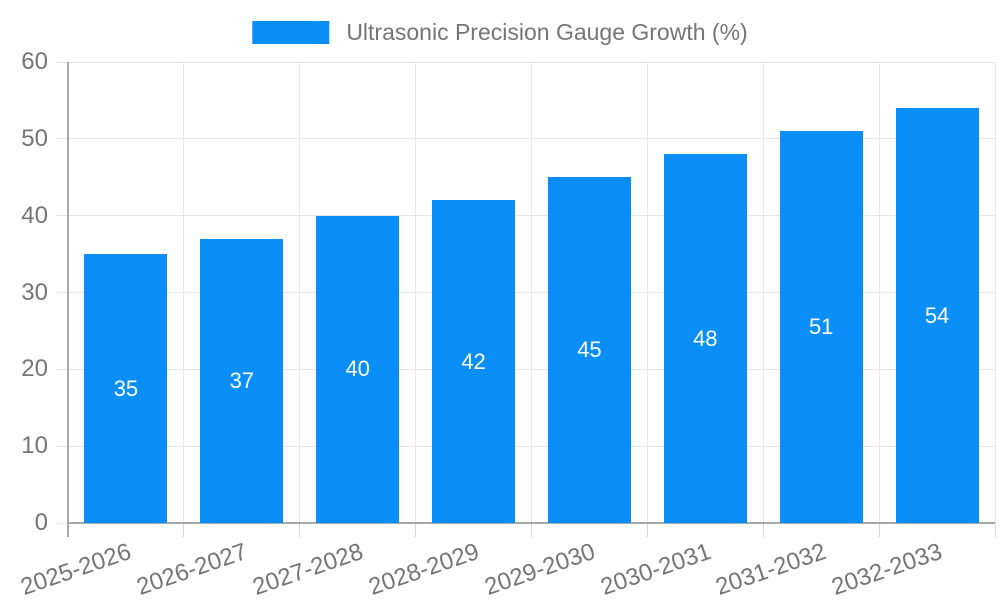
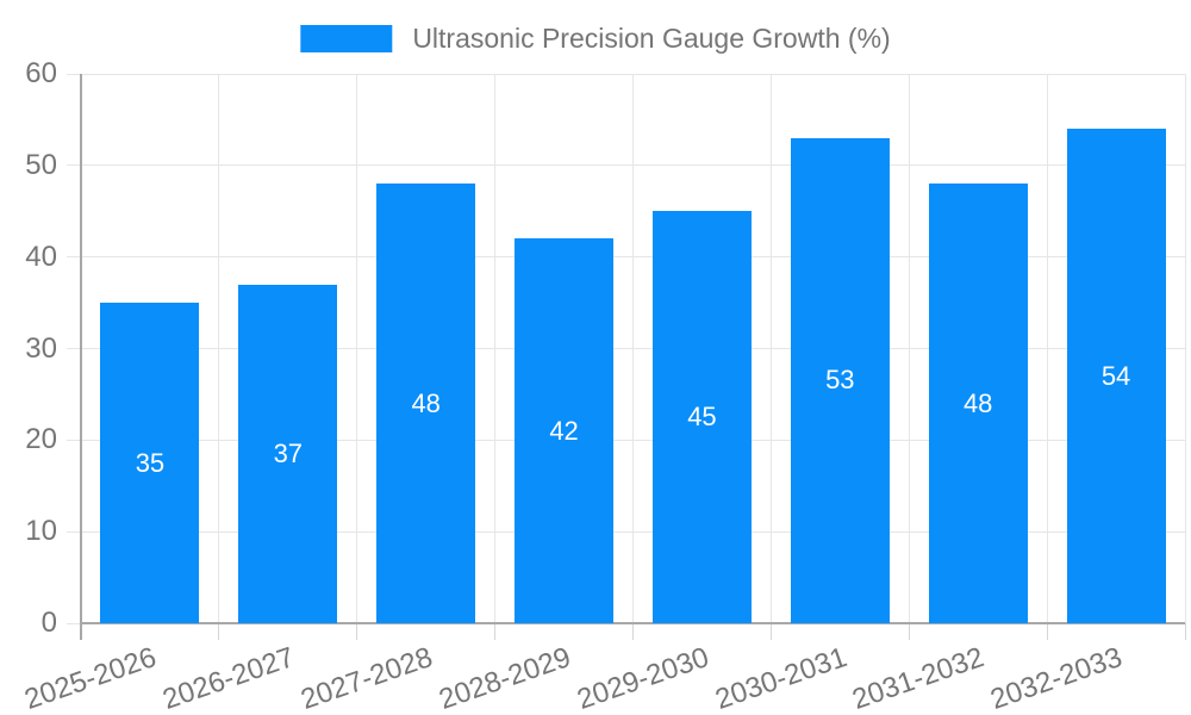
2027-2028: 40 -> 48
2030-2031: 48 -> 53
2031-2032: 51 -> 48
